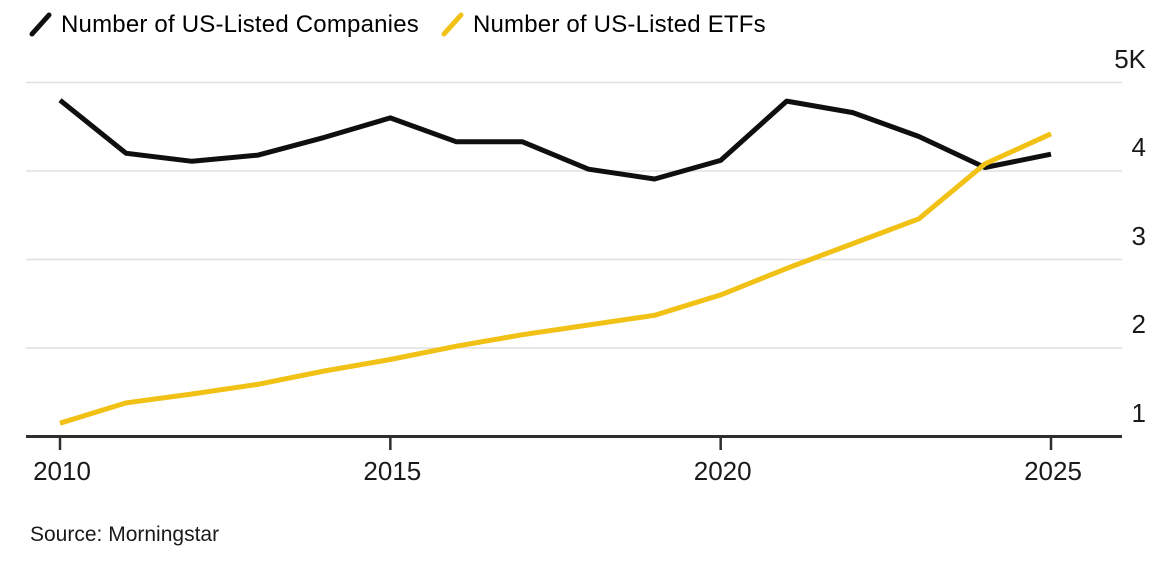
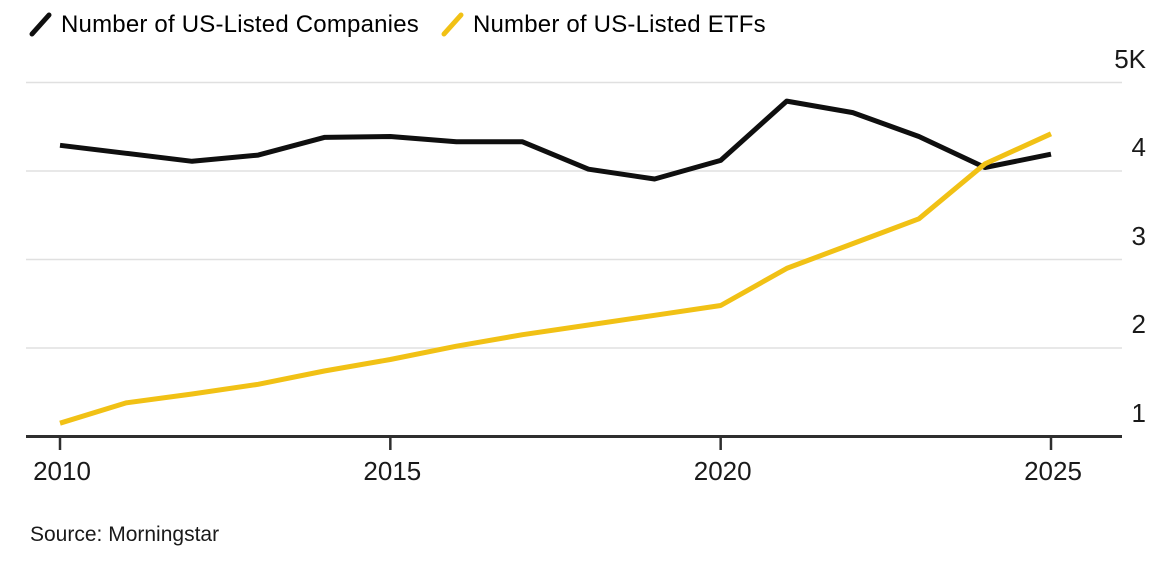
Number of US-Listed Companies/2010: 4.8K -> 4.3K
Number of US-Listed Companies/2015: 4.6K -> 4.4K
Number of US-Listed ETFs/2020: 2.6K -> 2.5K
